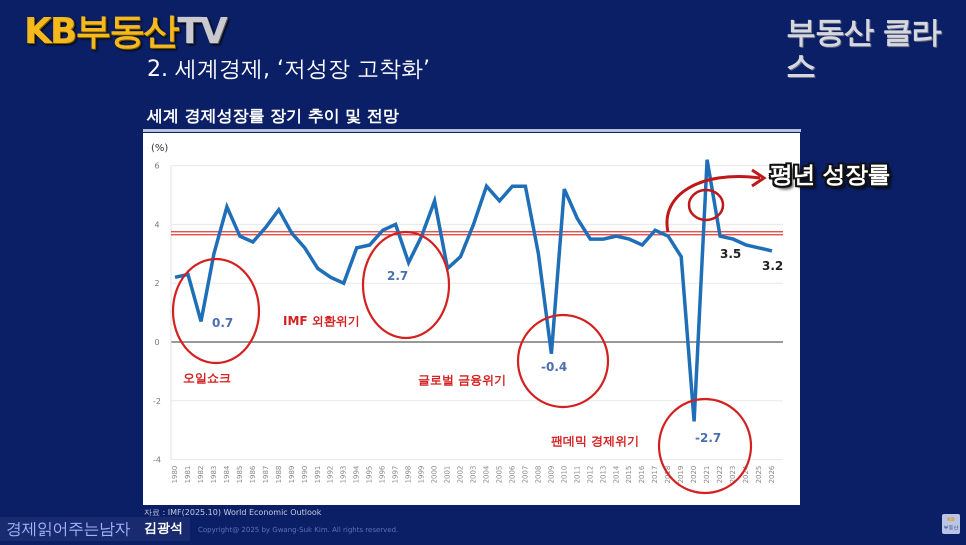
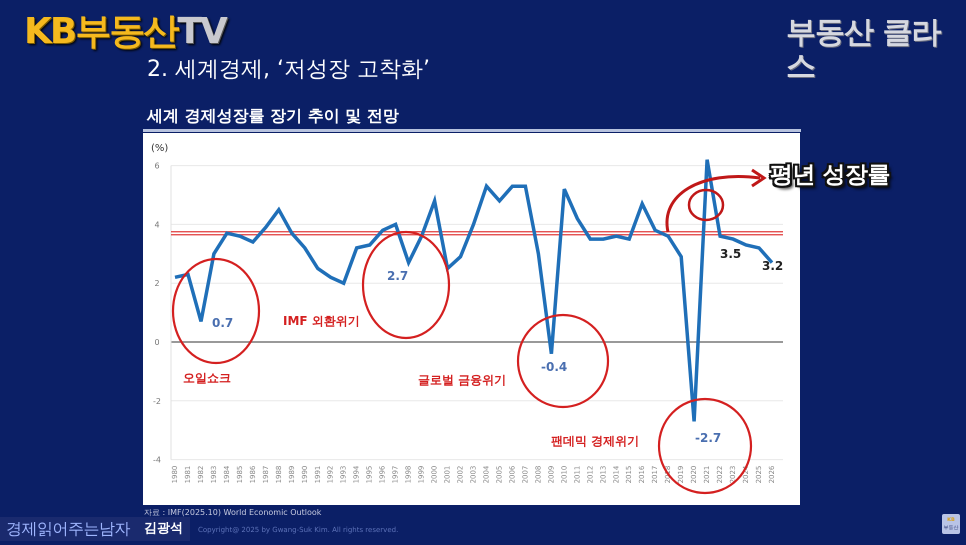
1984: 4.6 -> 3.7
2016: 3.3 -> 4.7
2026: 3.1 -> 2.7
